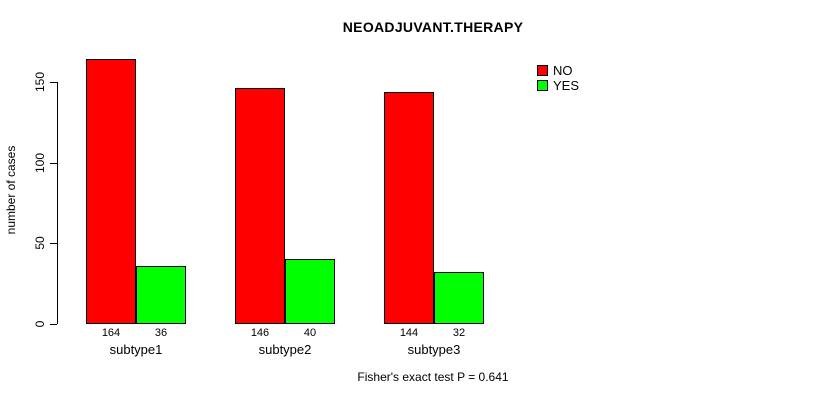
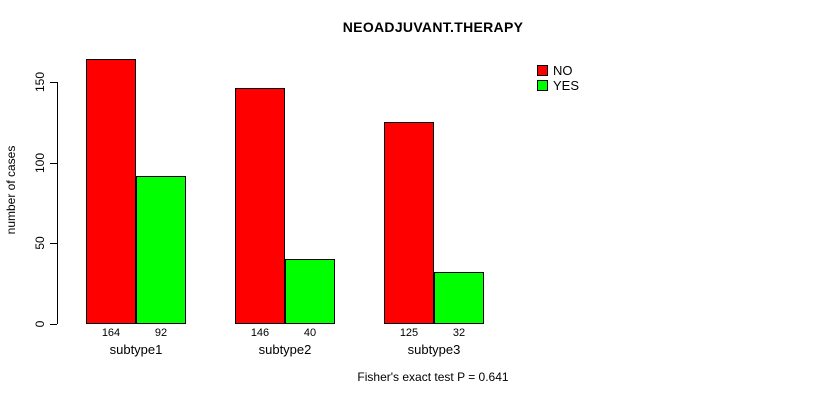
YES/subtype1: 36 -> 92
NO/subtype3: 144 -> 125
